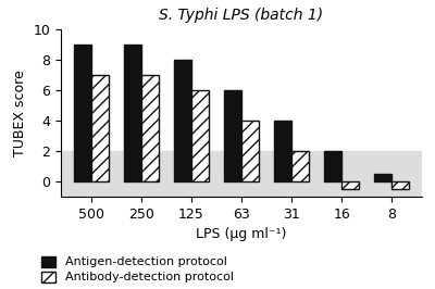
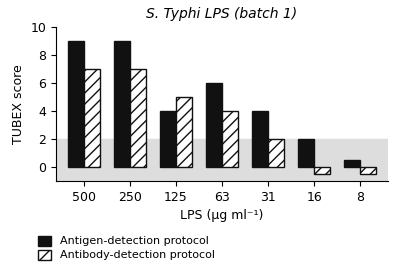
Antigen-detection protocol/125: 8.0 -> 4.0
Antibody-detection protocol/125: 6.0 -> 5.0
